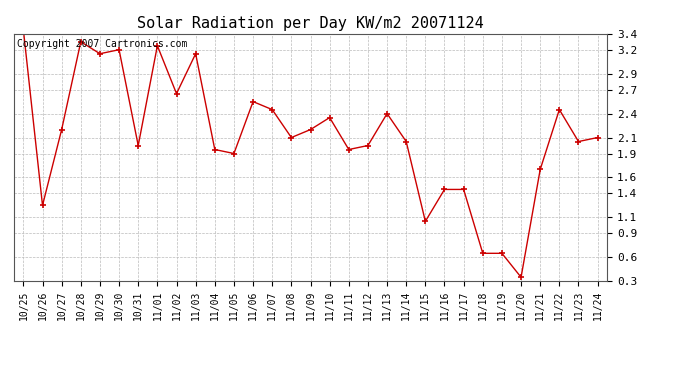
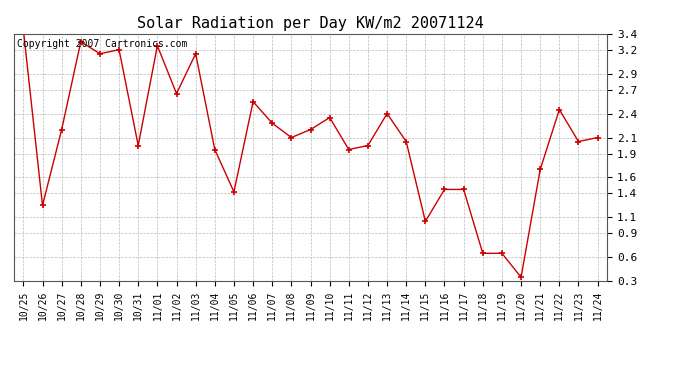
11/05: 1.90 -> 1.42
11/07: 2.45 -> 2.28
